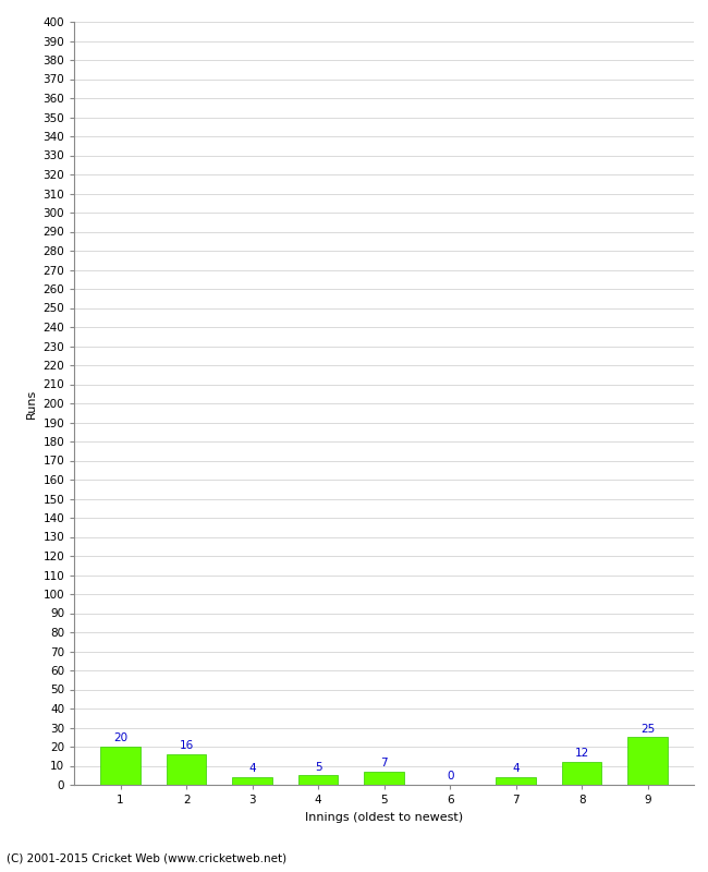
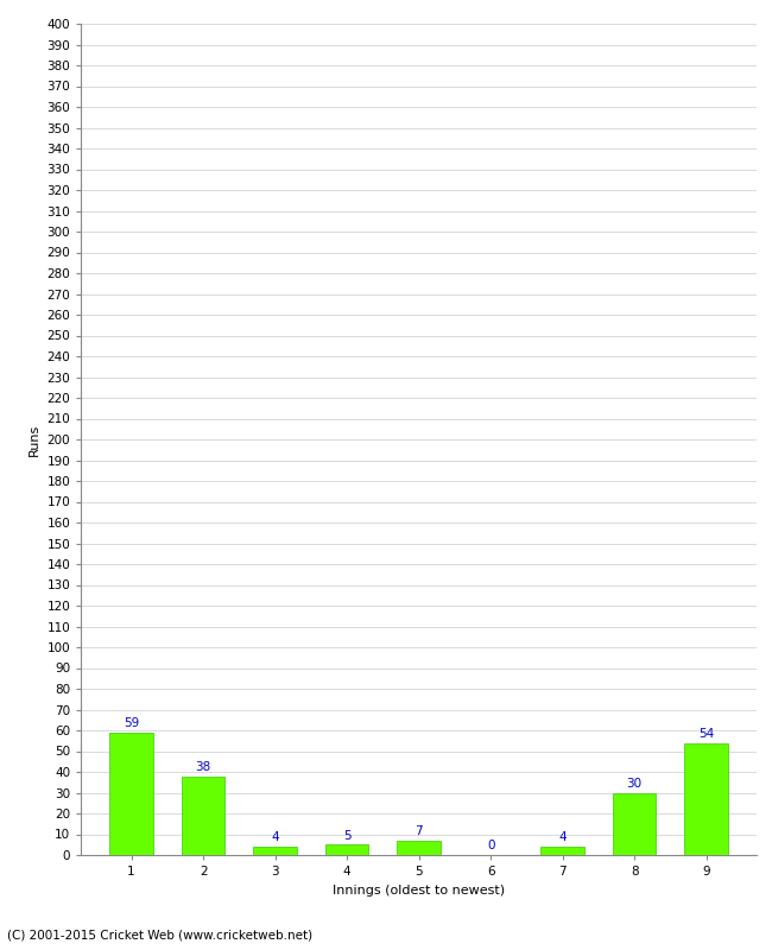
1: 20 -> 59
2: 16 -> 38
8: 12 -> 30
9: 25 -> 54
